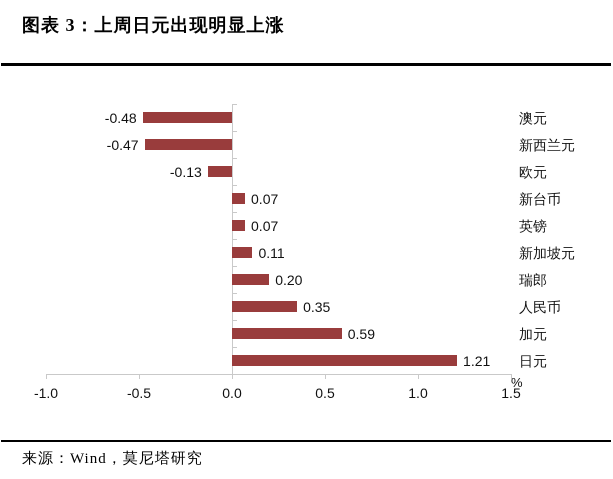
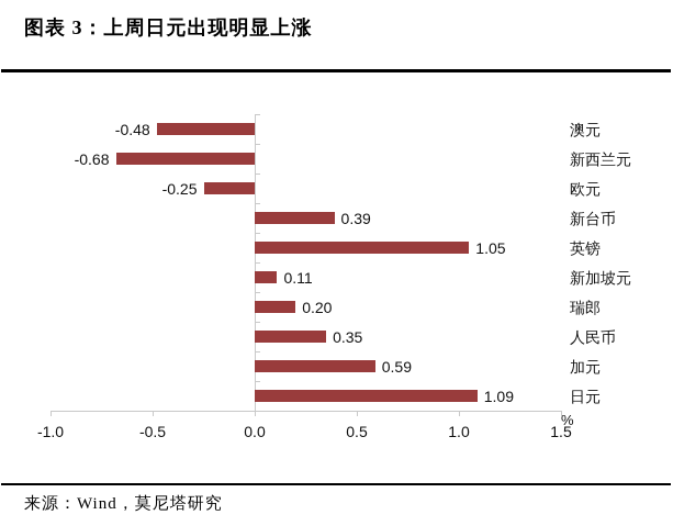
新西兰元: -0.47 -> -0.68
欧元: -0.13 -> -0.25
新台币: 0.07 -> 0.39
英镑: 0.07 -> 1.05
日元: 1.21 -> 1.09
